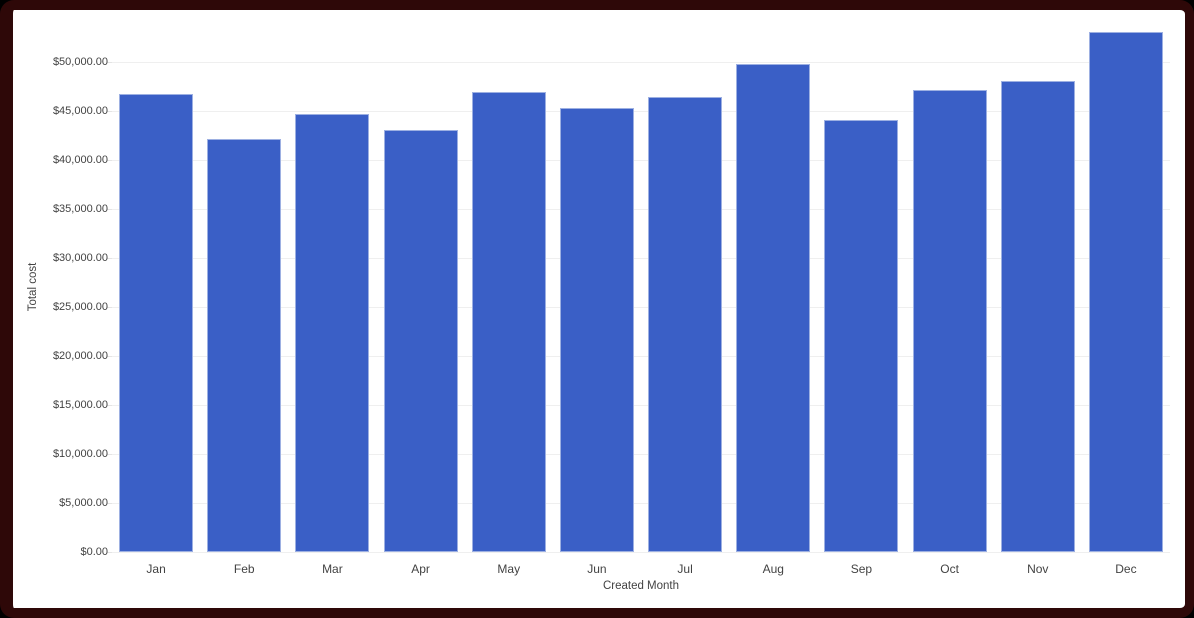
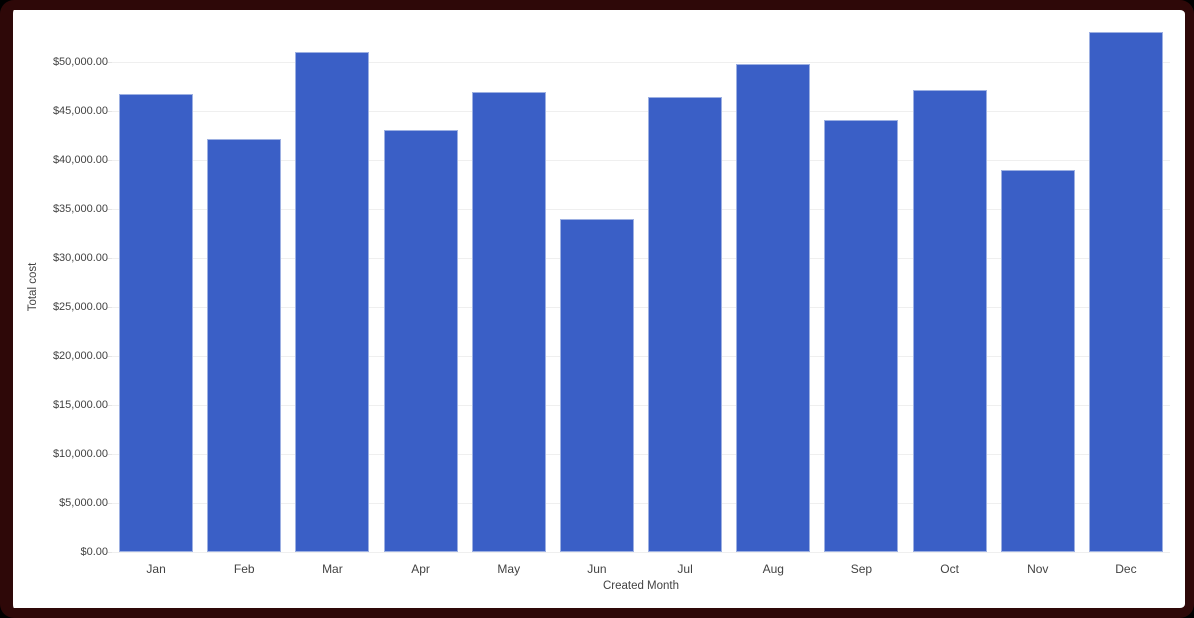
Mar: $45000 -> $51000
Jun: $45000 -> $34000
Nov: $48000 -> $39000
